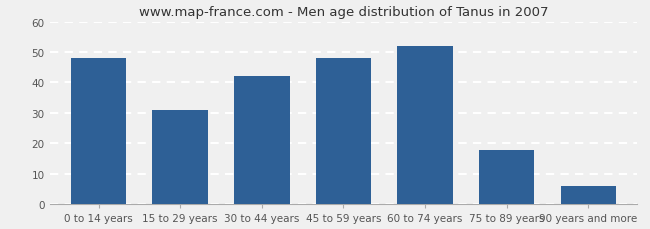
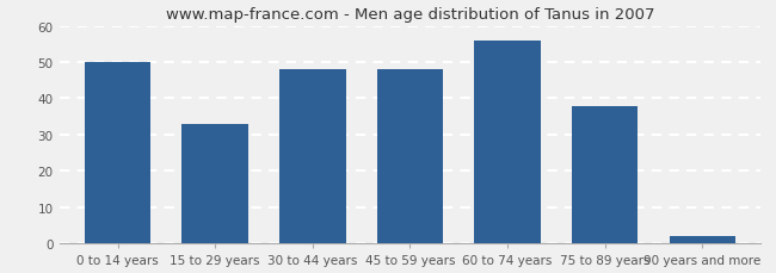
0 to 14 years: 48 -> 50
15 to 29 years: 31 -> 33
30 to 44 years: 42 -> 48
60 to 74 years: 52 -> 56
75 to 89 years: 18 -> 38
90 years and more: 6 -> 2
